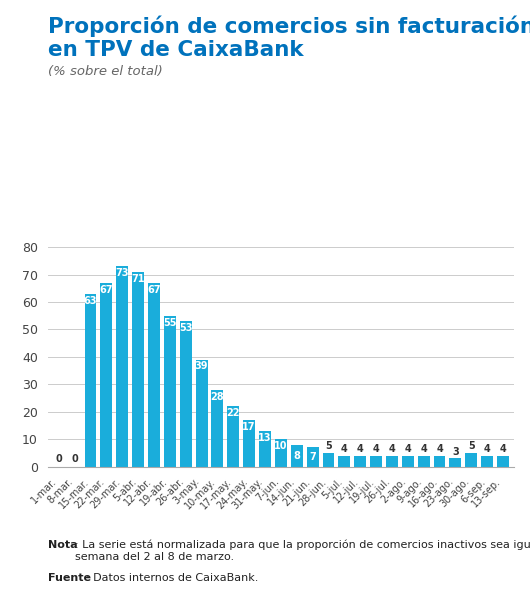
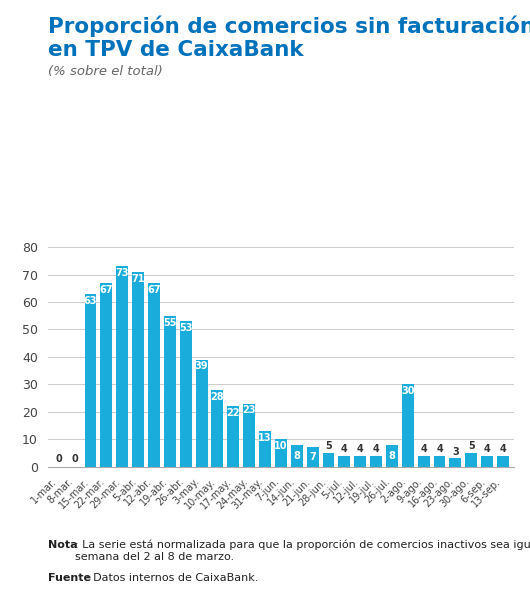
24-may.: 17 -> 23
26-jul.: 4 -> 8
2-ago.: 4 -> 30
